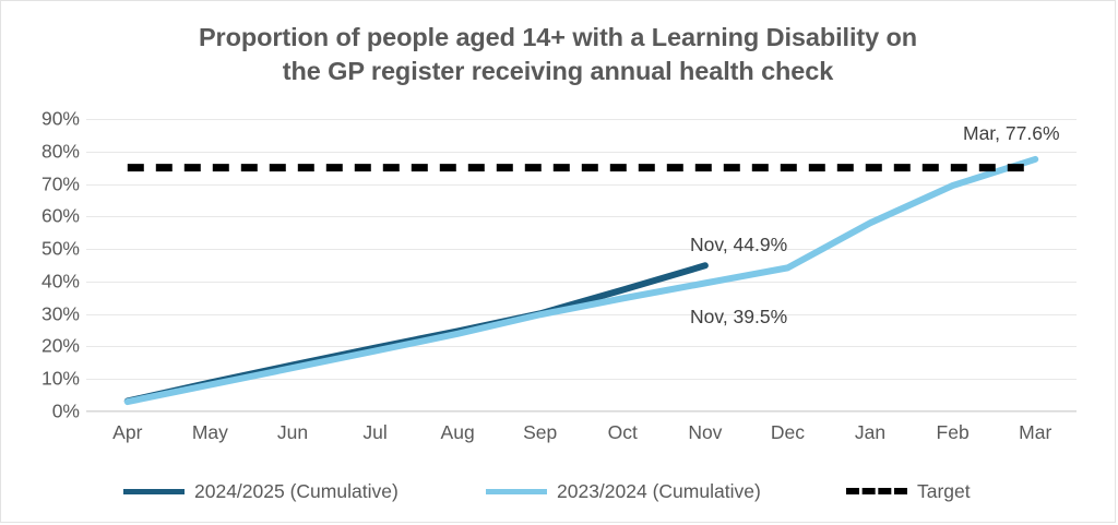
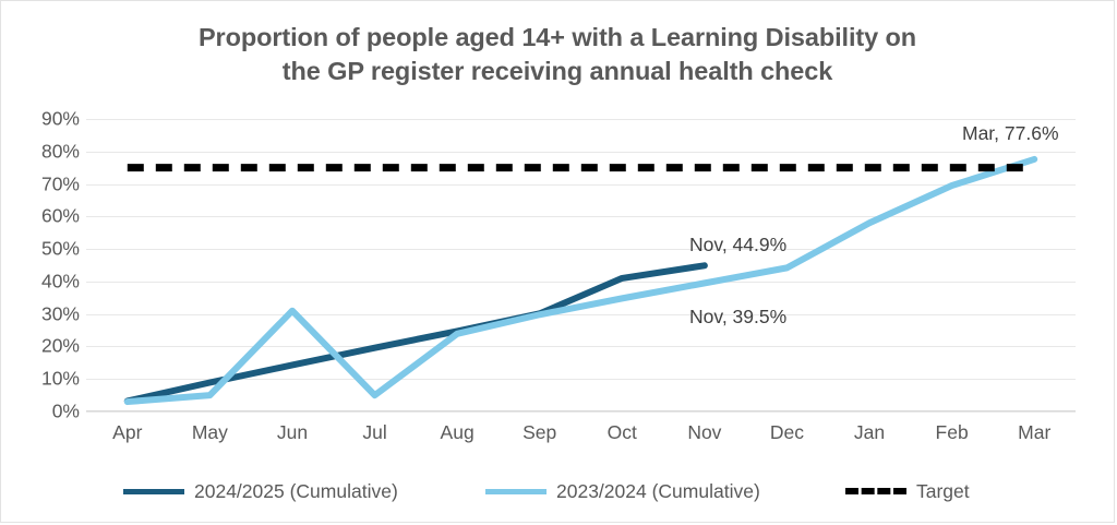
2023/2024 (Cumulative)/May: 8% -> 5%
2023/2024 (Cumulative)/Jun: 13% -> 31%
2023/2024 (Cumulative)/Jul: 19% -> 5%
2024/2025 (Cumulative)/Oct: 37% -> 41%
